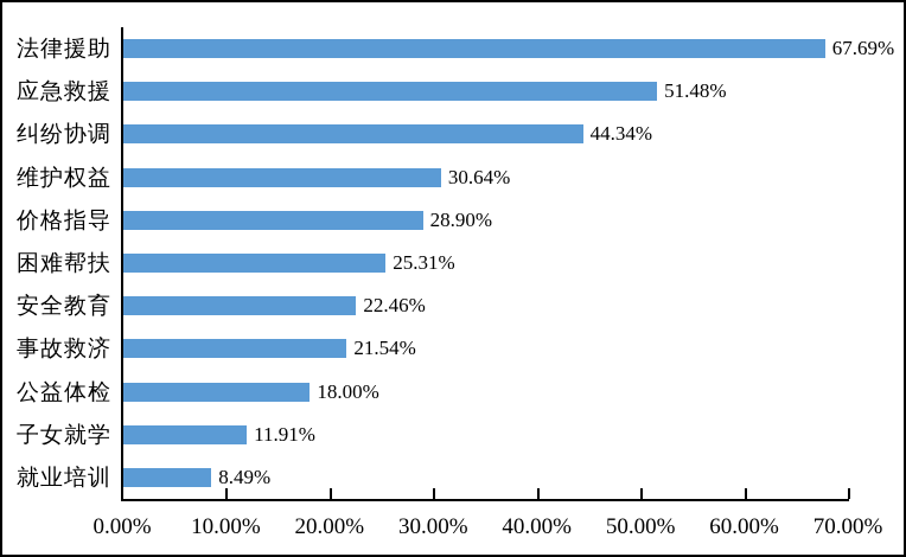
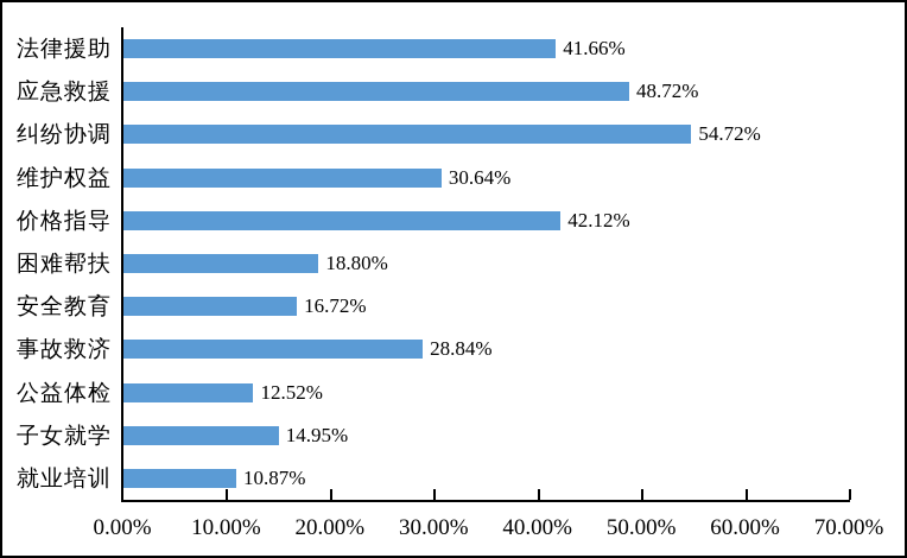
法律援助: 67.69% -> 41.66%
应急救援: 51.48% -> 48.72%
纠纷协调: 44.34% -> 54.72%
价格指导: 28.90% -> 42.12%
困难帮扶: 25.31% -> 18.80%
安全教育: 22.46% -> 16.72%
事故救济: 21.54% -> 28.84%
公益体检: 18.00% -> 12.52%
子女就学: 11.91% -> 14.95%
就业培训: 8.49% -> 10.87%
